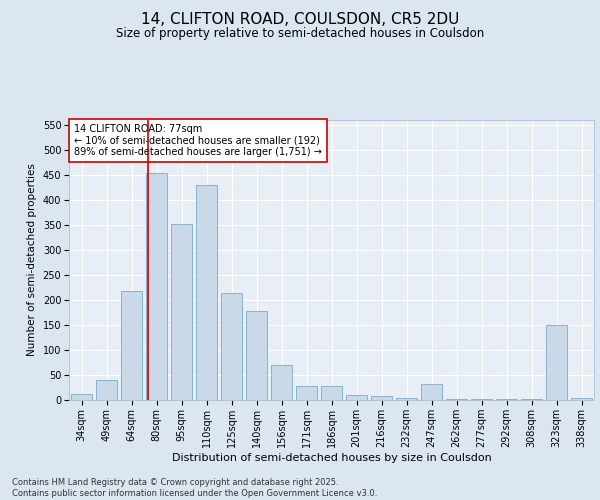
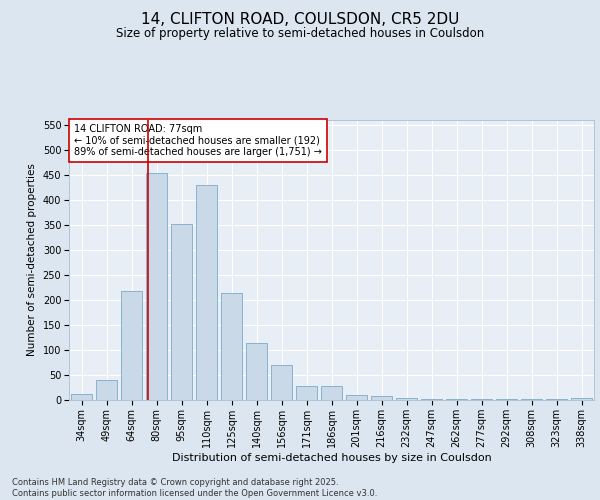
140sqm: 178 -> 115
247sqm: 32 -> 3
323sqm: 150 -> 2
